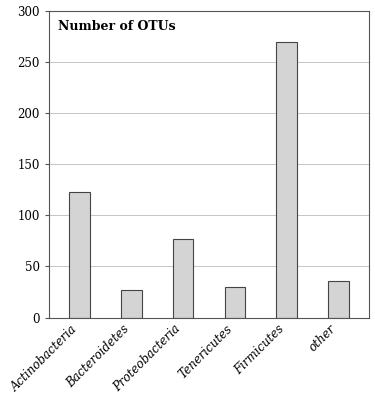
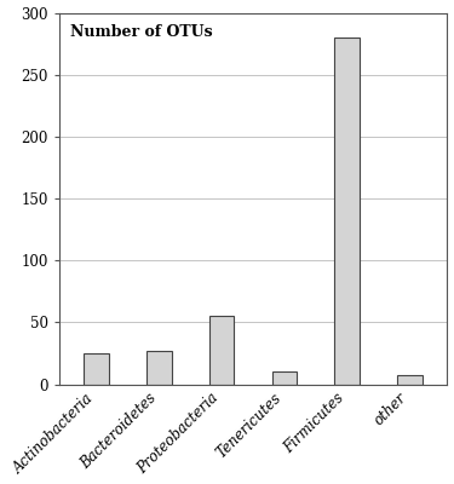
Actinobacteria: 123 -> 25
Proteobacteria: 77 -> 55
Tenericutes: 30 -> 10
Firmicutes: 269 -> 280
other: 36 -> 7
